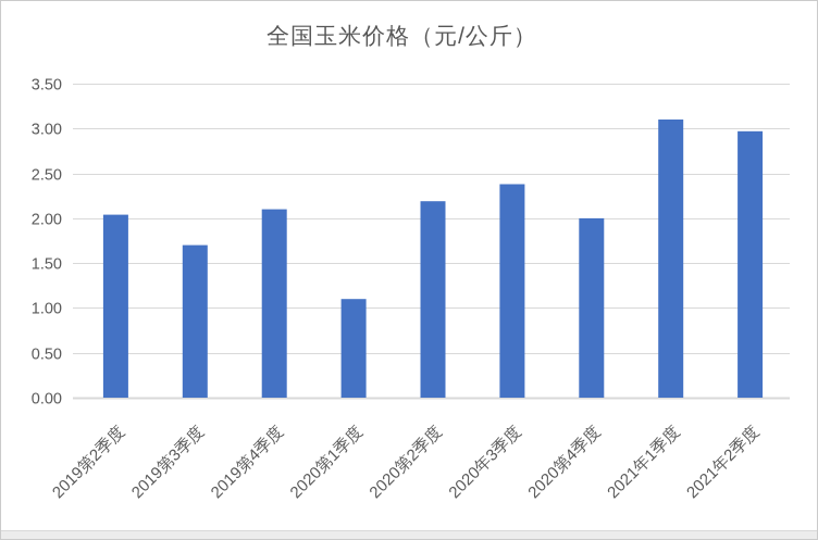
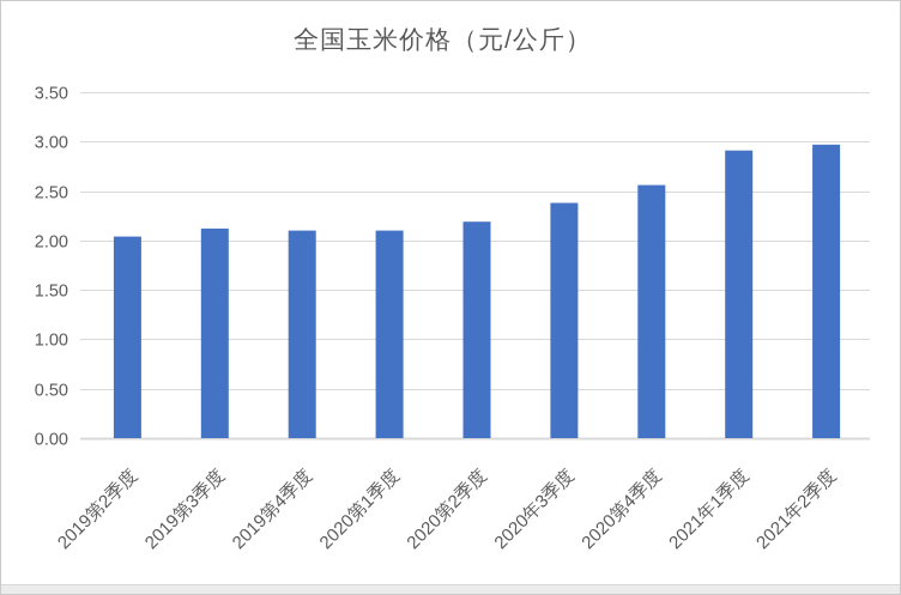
2019第3季度: 1.7 -> 2.1
2020第1季度: 1.1 -> 2.1
2020第4季度: 2.0 -> 2.6
2021年1季度: 3.1 -> 2.9
